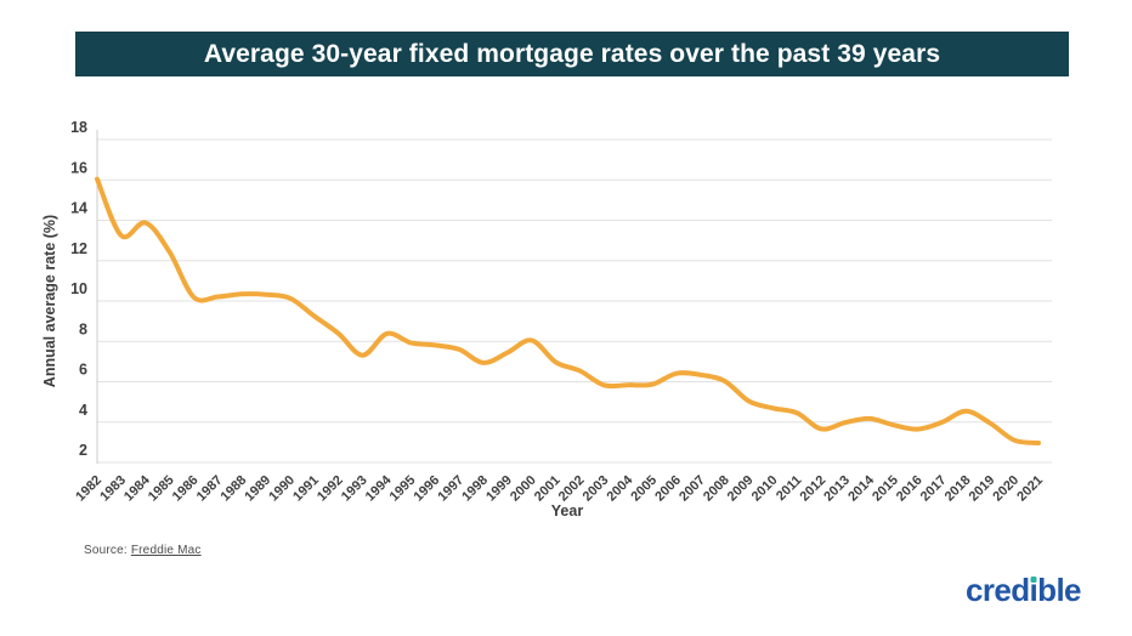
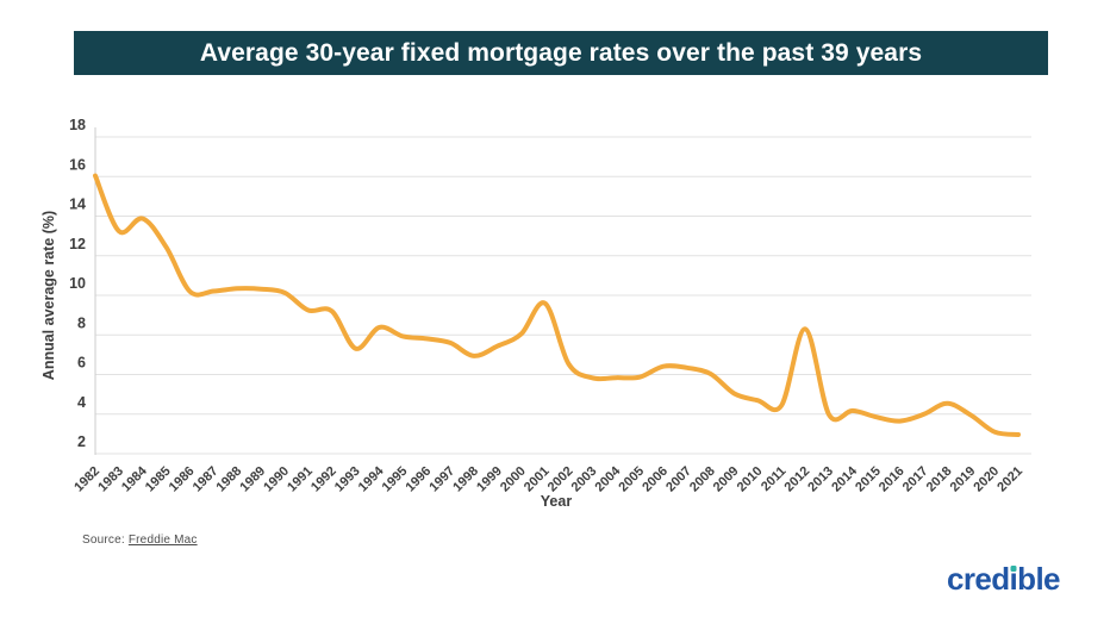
1992: 8.4 -> 9.2
2001: 7.0 -> 9.6
2012: 3.7 -> 8.3
